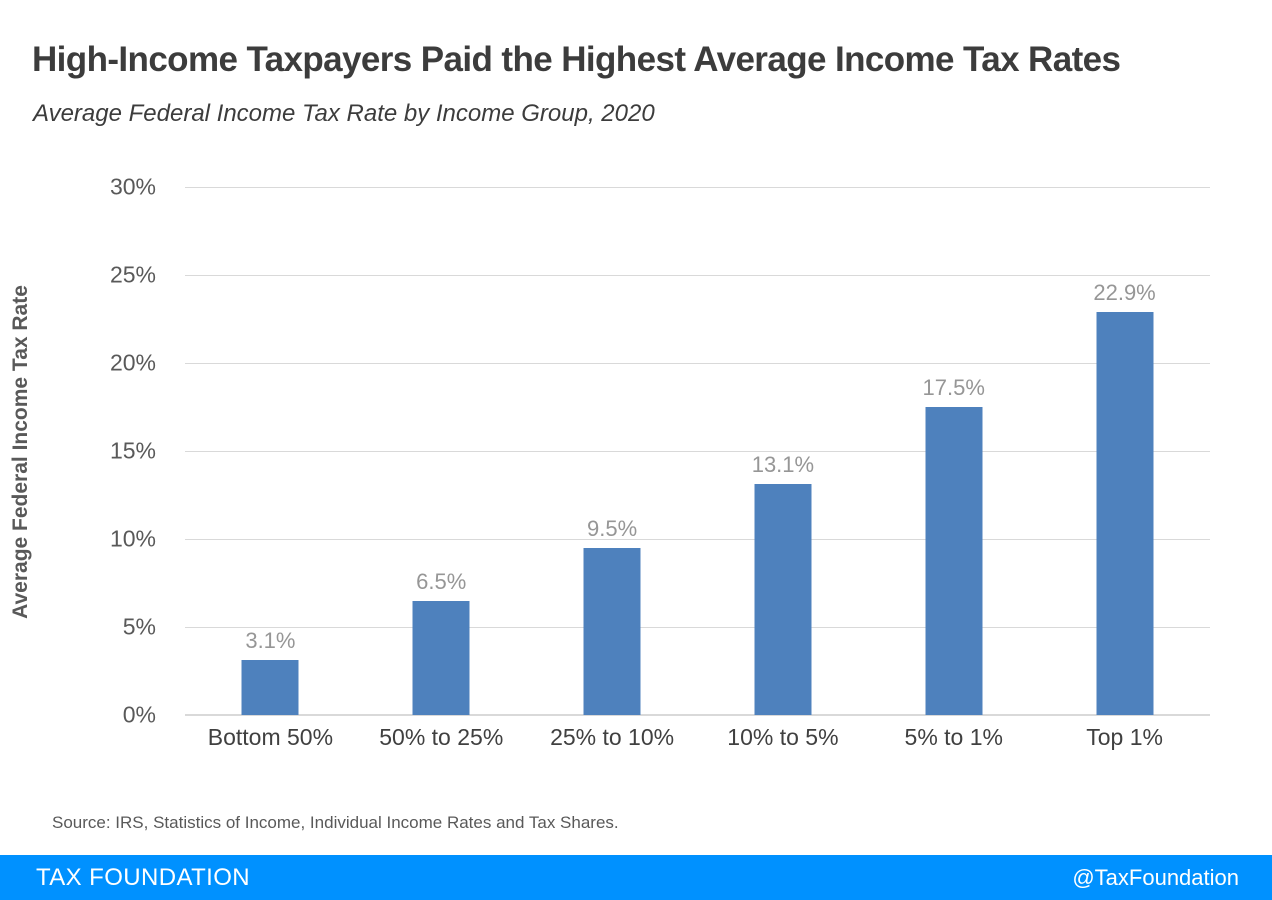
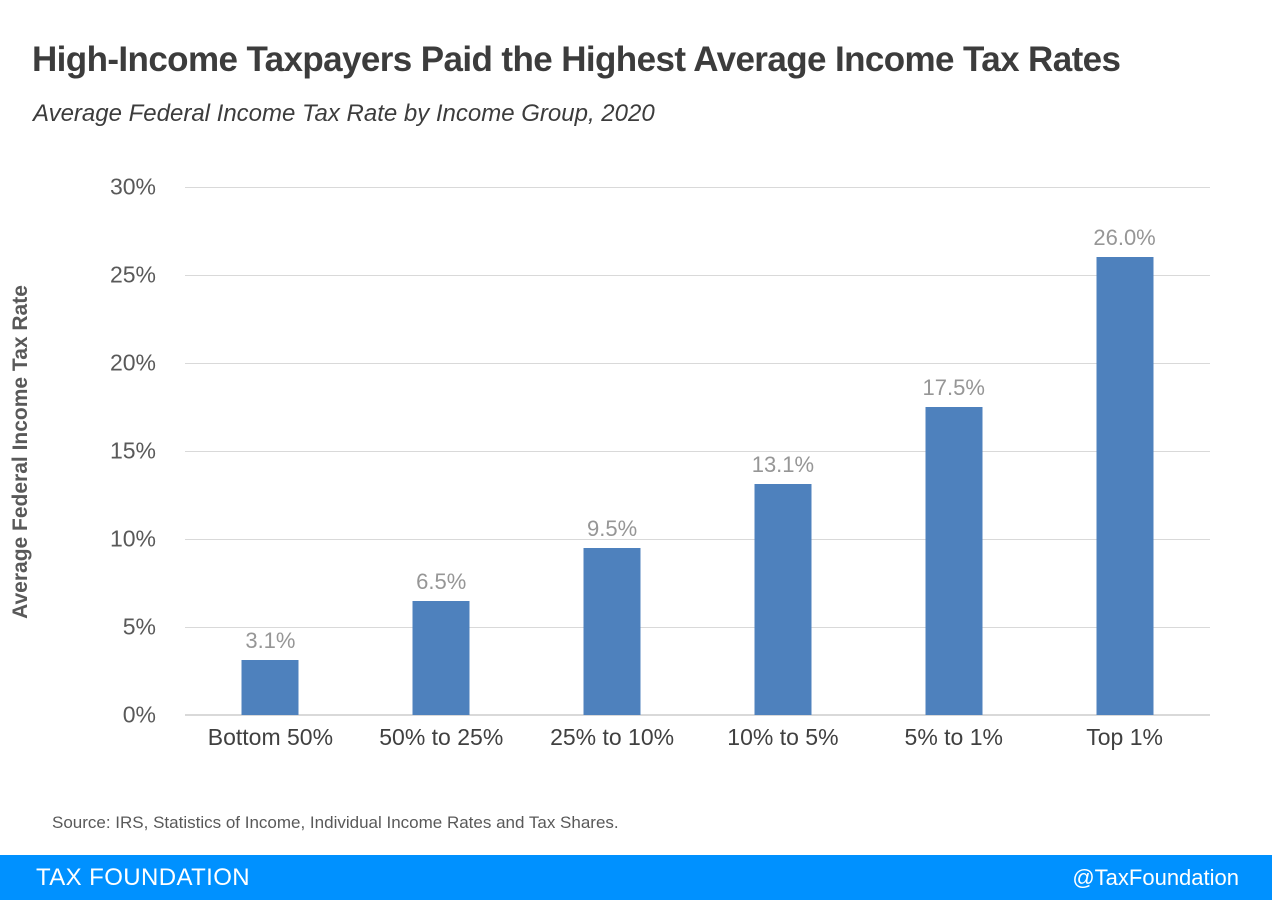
Top 1%: 22.9% -> 26.0%
